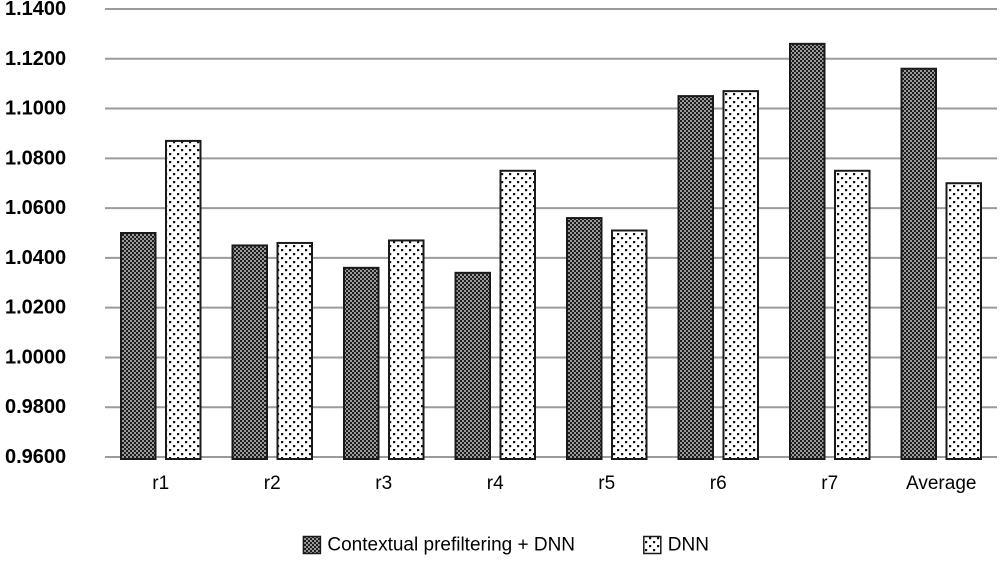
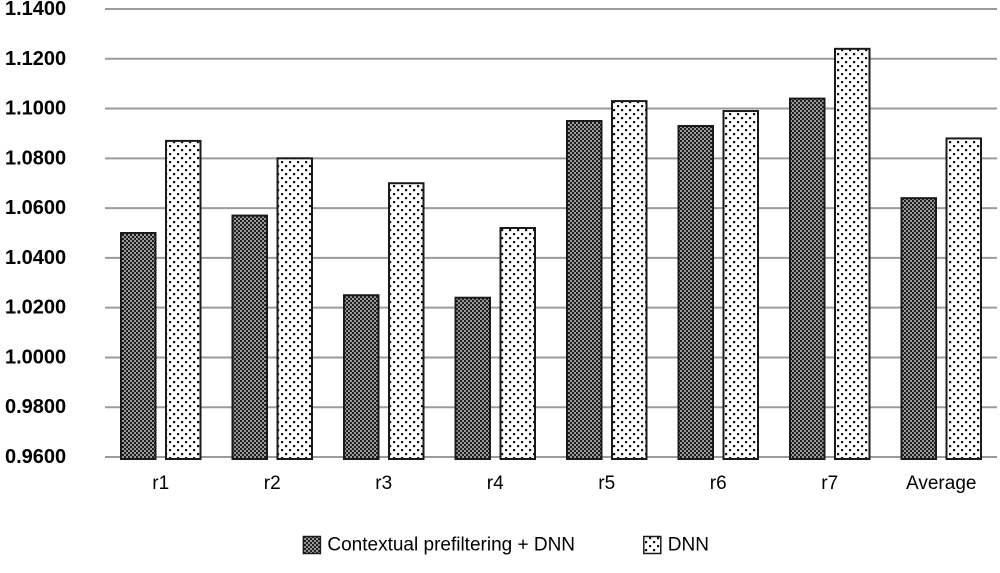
Contextual prefiltering + DNN/r2: 1.045 -> 1.057
DNN/r2: 1.046 -> 1.080
Contextual prefiltering + DNN/r3: 1.036 -> 1.025
DNN/r3: 1.047 -> 1.070
Contextual prefiltering + DNN/r4: 1.034 -> 1.024
DNN/r4: 1.075 -> 1.052
Contextual prefiltering + DNN/r5: 1.056 -> 1.095
DNN/r5: 1.051 -> 1.103
Contextual prefiltering + DNN/r6: 1.105 -> 1.093
DNN/r6: 1.107 -> 1.099
Contextual prefiltering + DNN/r7: 1.126 -> 1.104
DNN/r7: 1.075 -> 1.124
Contextual prefiltering + DNN/Average: 1.116 -> 1.064
DNN/Average: 1.070 -> 1.088
